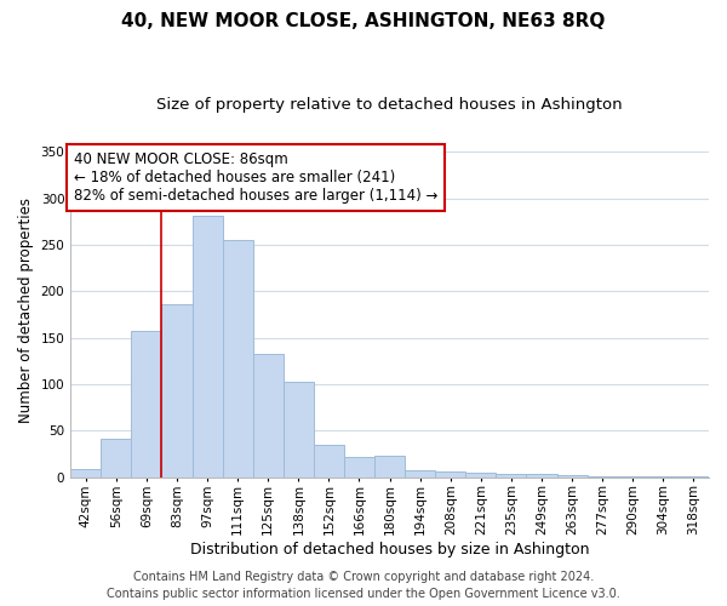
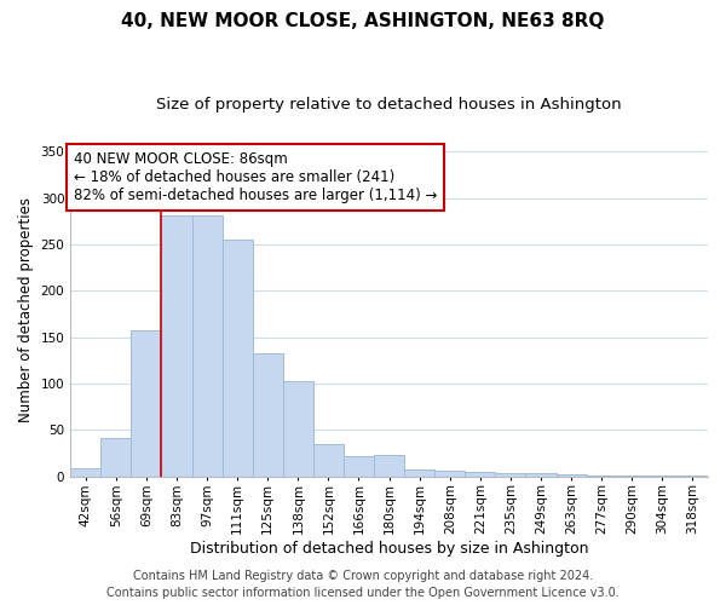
83sqm: 186 -> 281
